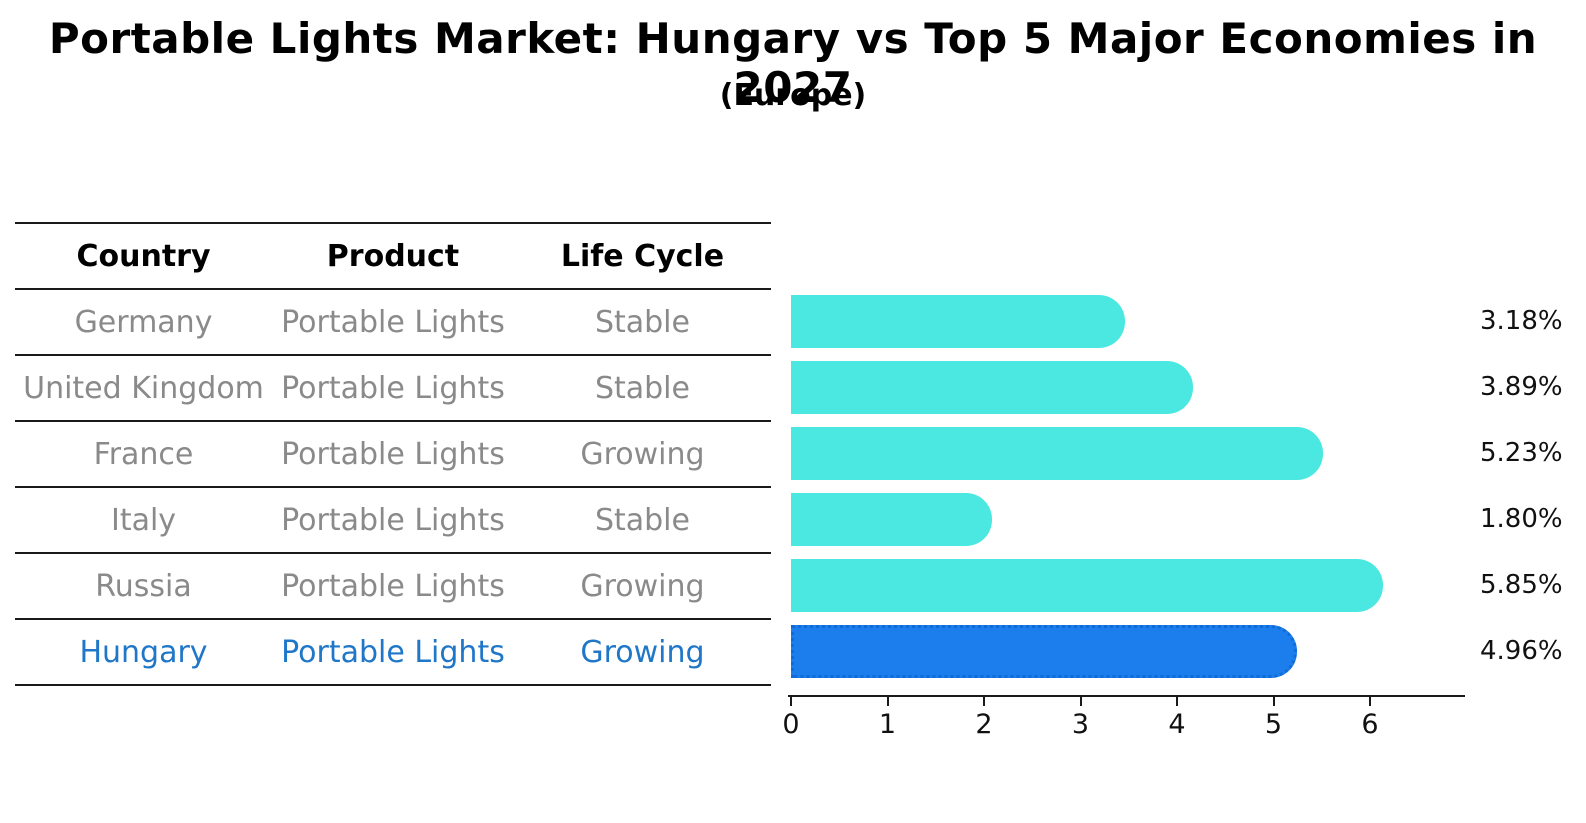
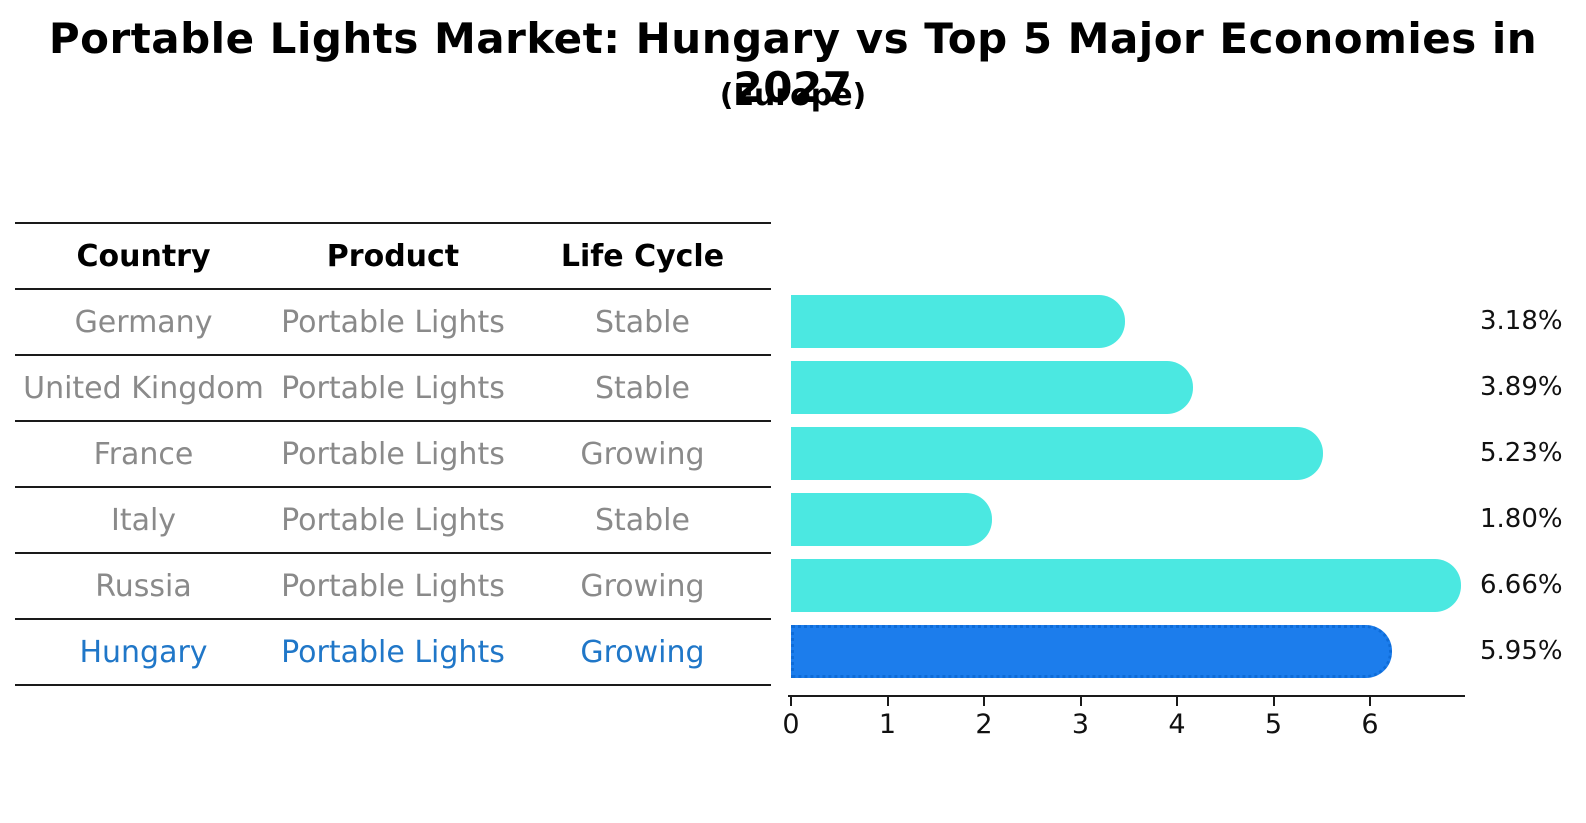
Russia: 5.85% -> 6.66%
Hungary: 4.96% -> 5.95%
